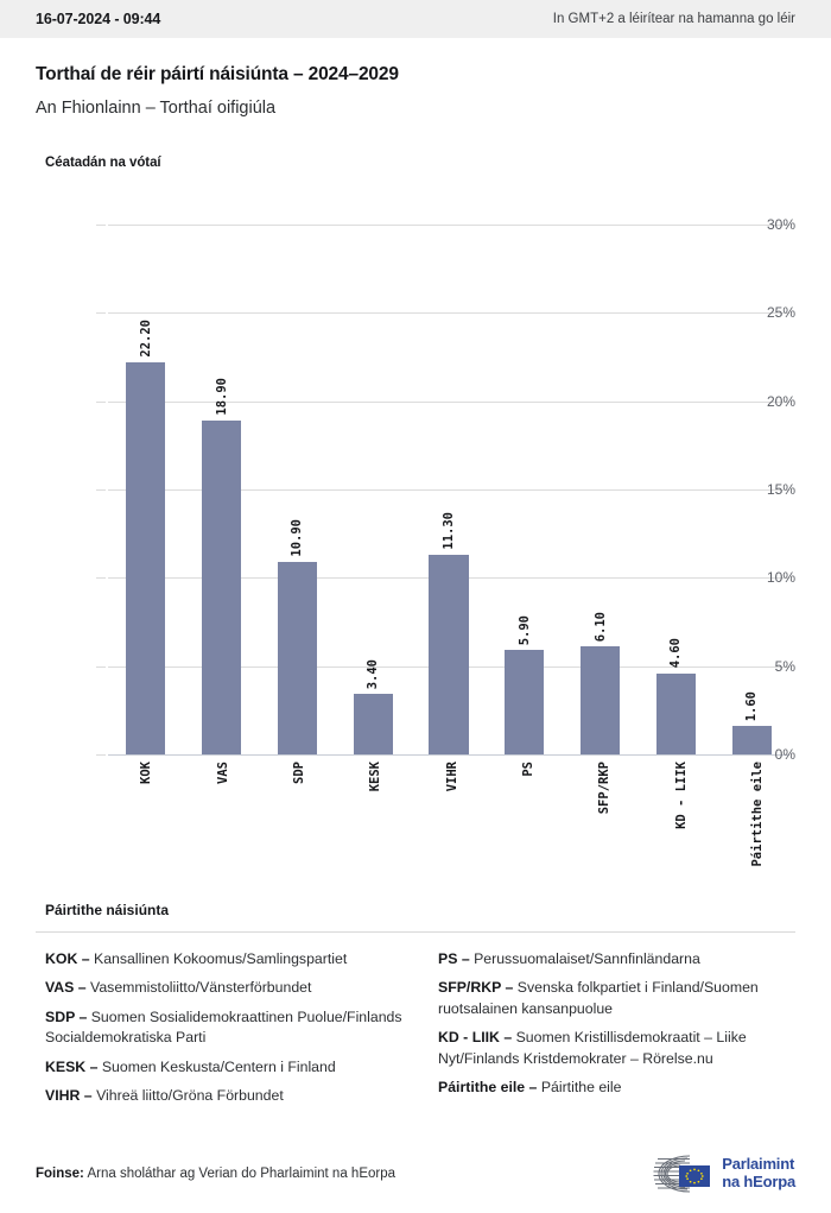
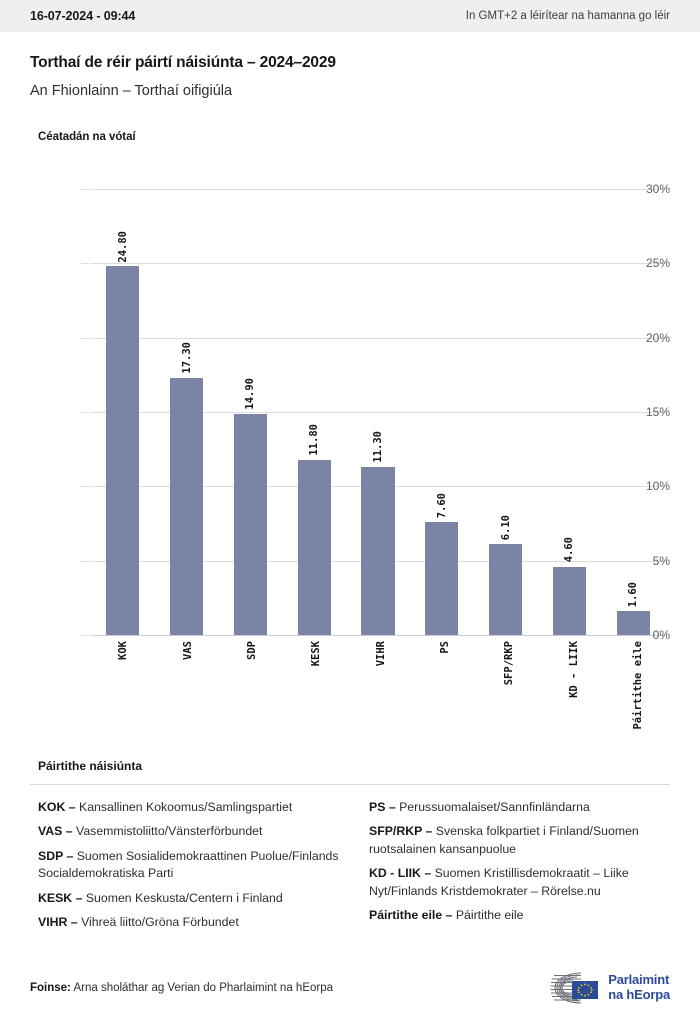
KOK: 22.20 -> 24.80
VAS: 18.90 -> 17.30
SDP: 10.90 -> 14.90
KESK: 3.40 -> 11.80
PS: 5.90 -> 7.60
